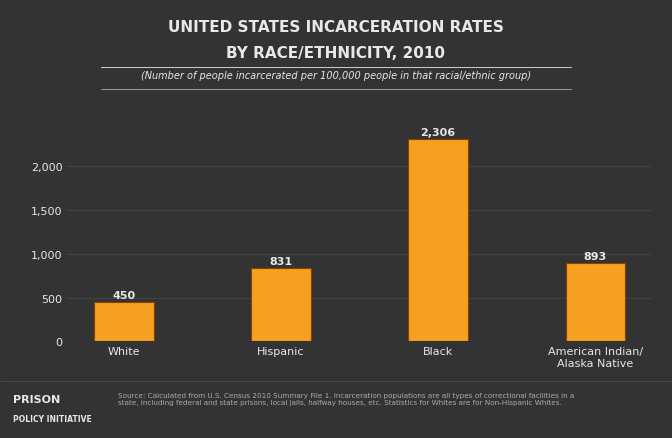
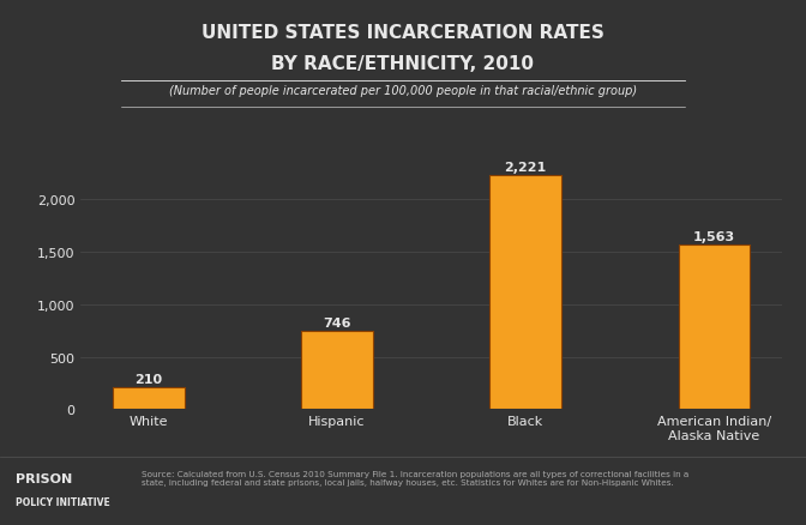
White: 450 -> 210
Hispanic: 831 -> 746
Black: 2,306 -> 2,221
American Indian/ Alaska Native: 893 -> 1,563
